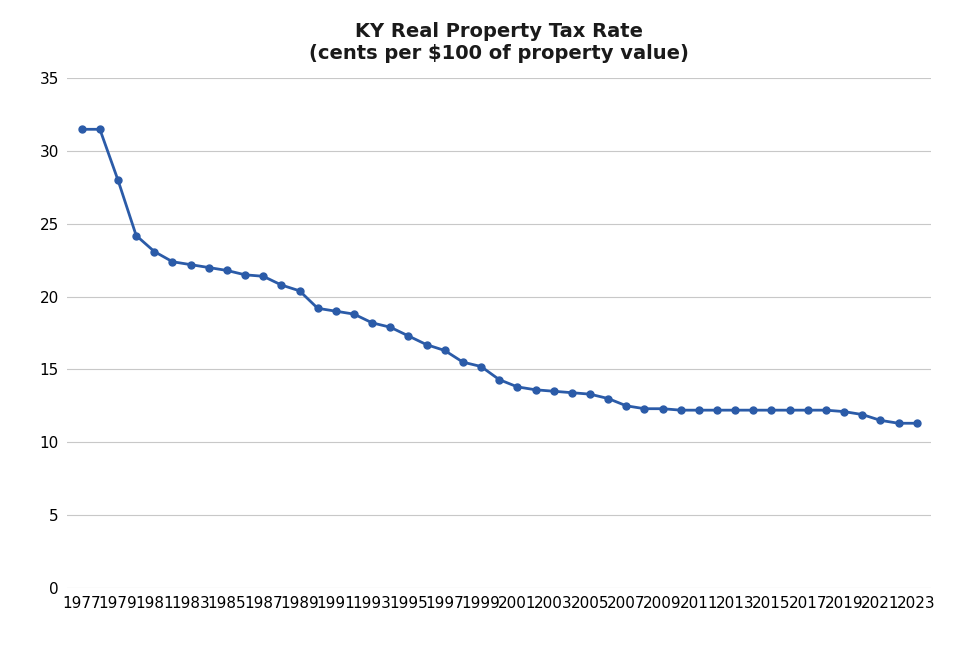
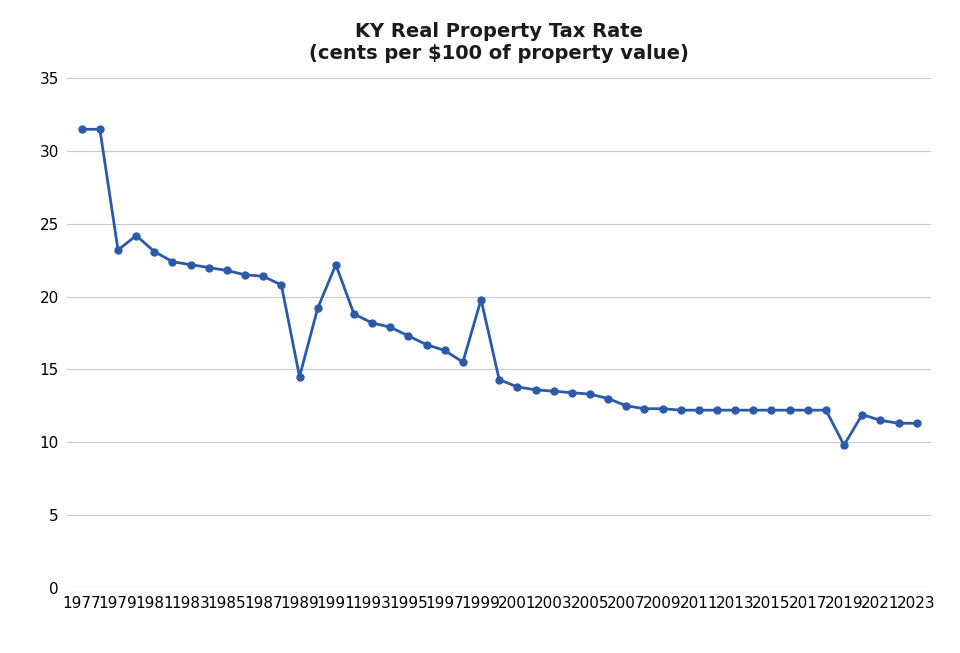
1979: 28.0 -> 23.2
1989: 20.4 -> 14.5
1991: 19.0 -> 22.2
1999: 15.2 -> 19.8
2019: 12.1 -> 9.8
